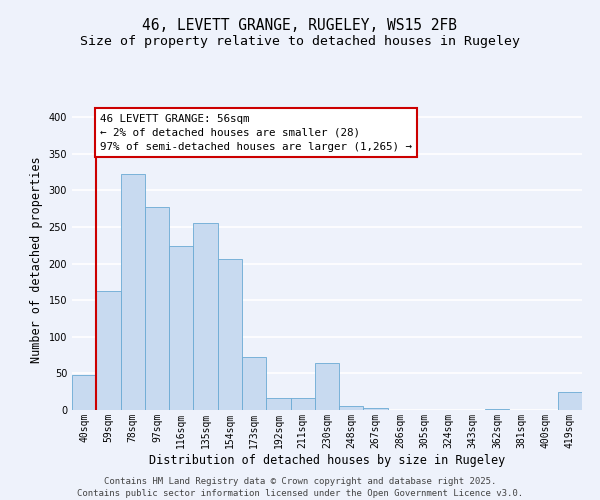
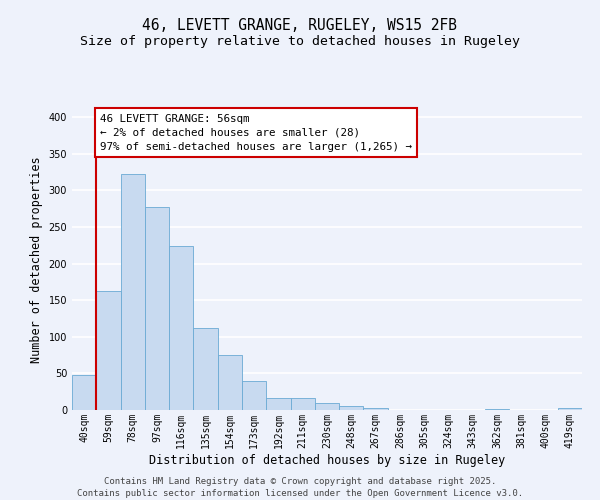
135sqm: 256 -> 112
154sqm: 206 -> 75
173sqm: 72 -> 39
230sqm: 64 -> 10
419sqm: 24 -> 3
